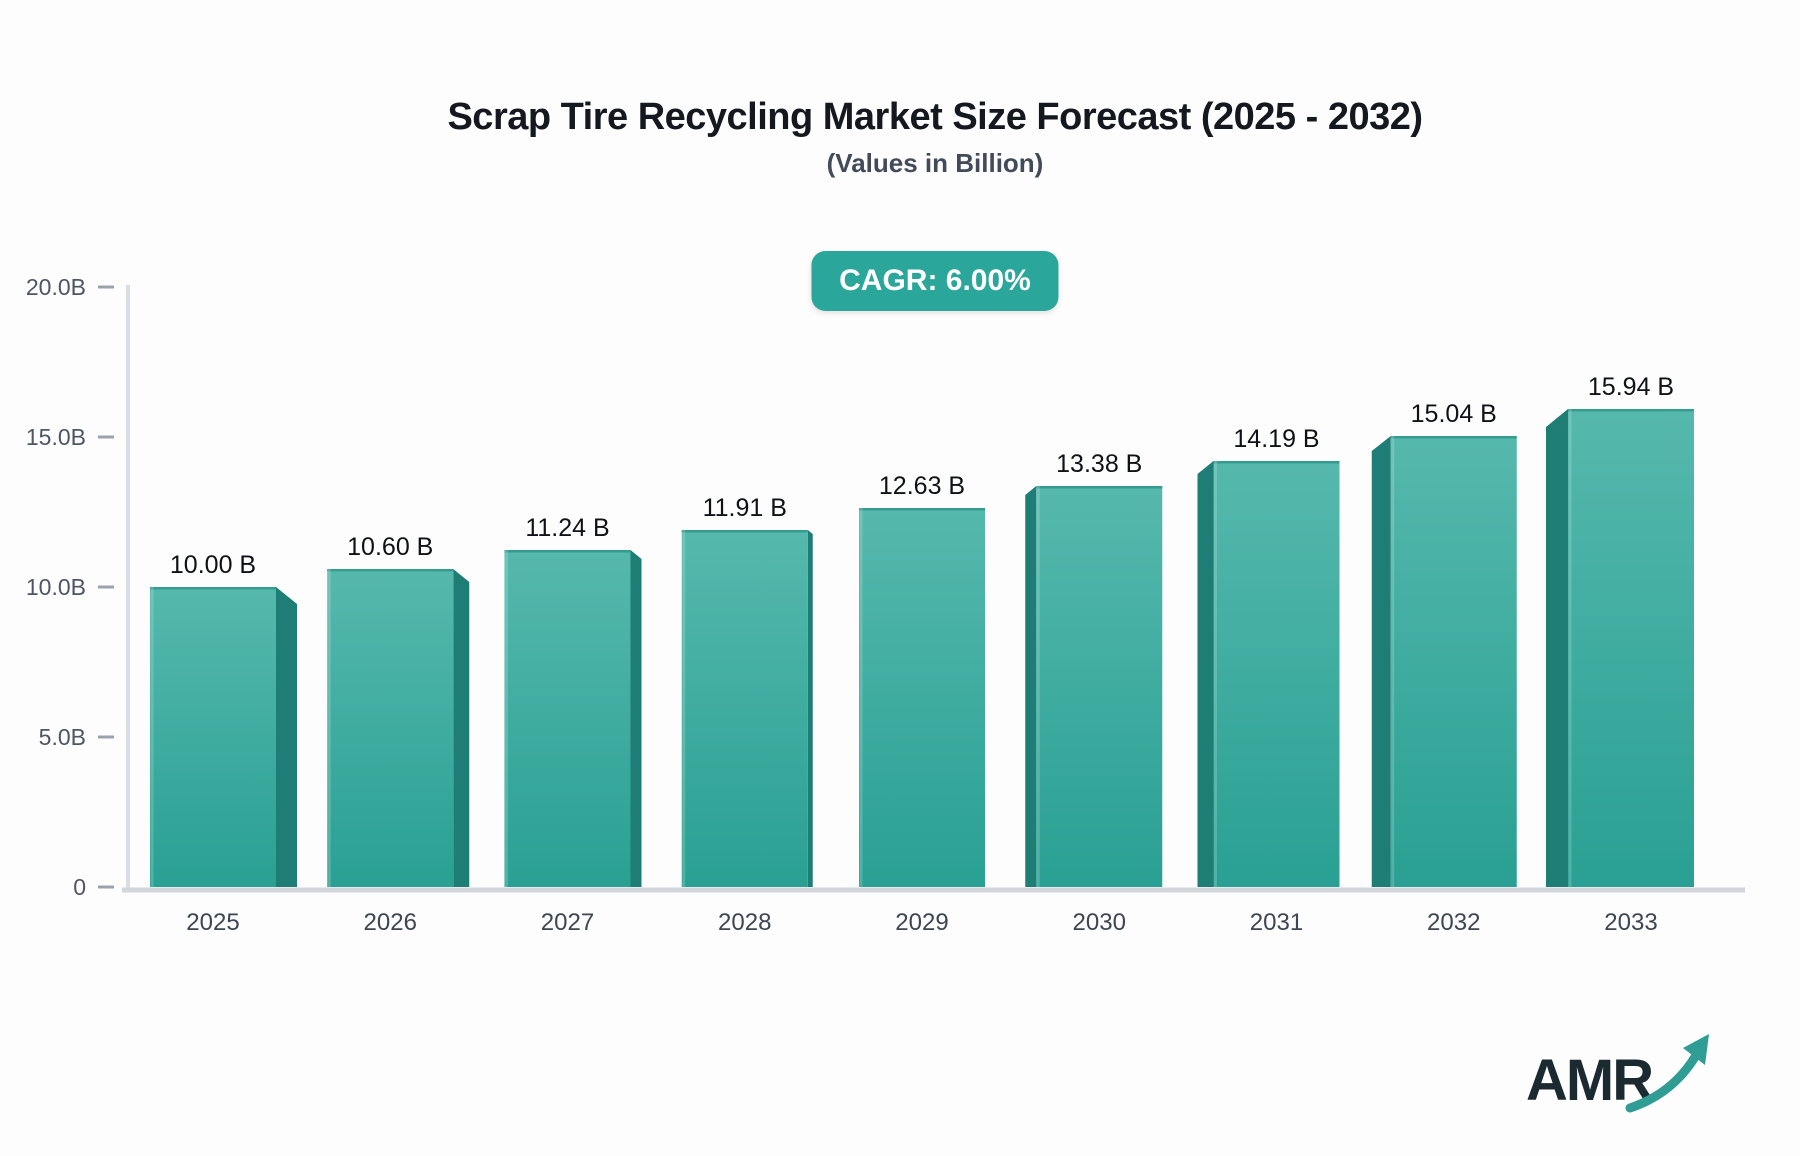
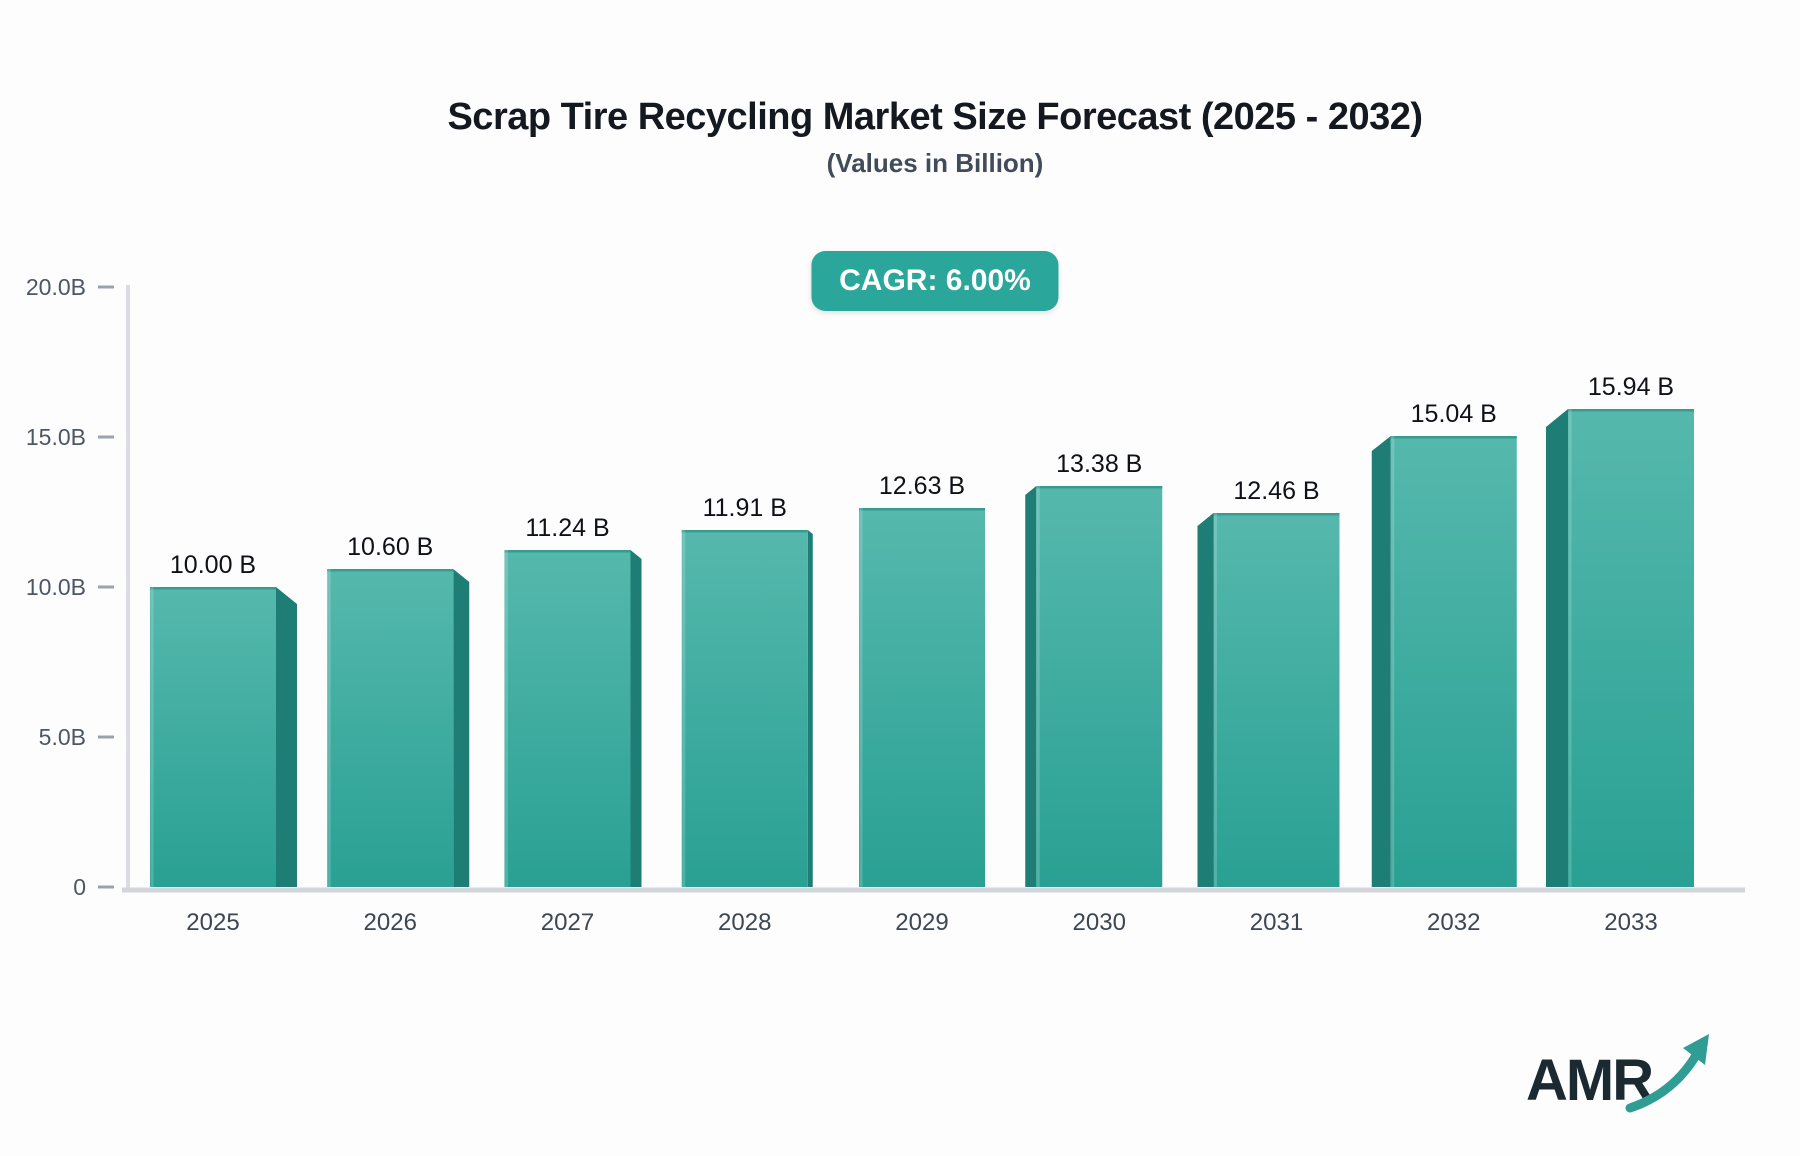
2031: 14.19 -> 12.46
